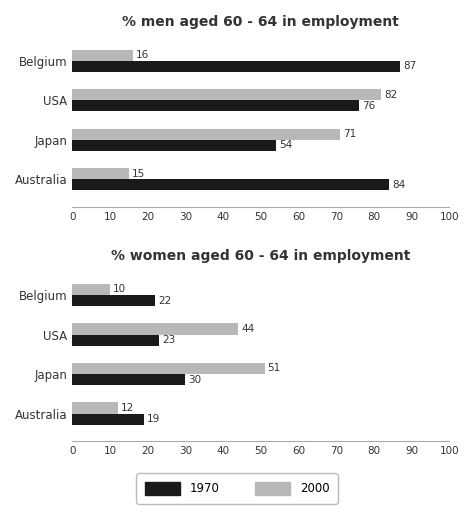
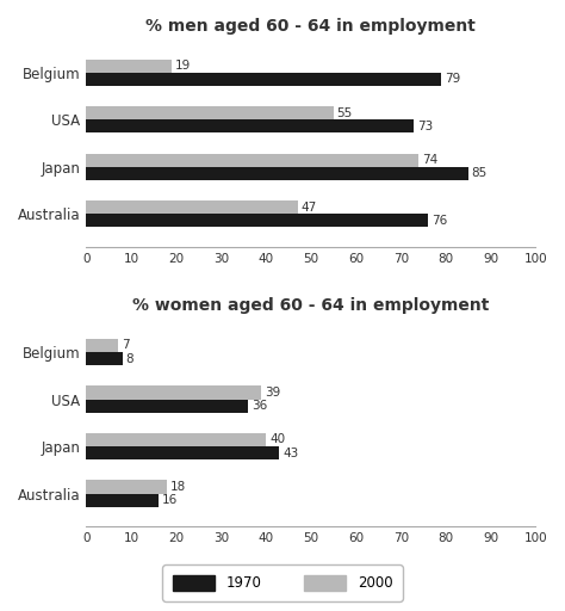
% men aged 60 - 64 in employment/2000/Belgium: 16 -> 19
% men aged 60 - 64 in employment/1970/Belgium: 87 -> 79
% men aged 60 - 64 in employment/2000/USA: 82 -> 55
% men aged 60 - 64 in employment/1970/USA: 76 -> 73
% men aged 60 - 64 in employment/2000/Japan: 71 -> 74
% men aged 60 - 64 in employment/1970/Japan: 54 -> 85
% men aged 60 - 64 in employment/2000/Australia: 15 -> 47
% men aged 60 - 64 in employment/1970/Australia: 84 -> 76
% women aged 60 - 64 in employment/2000/Belgium: 10 -> 7
% women aged 60 - 64 in employment/1970/Belgium: 22 -> 8
% women aged 60 - 64 in employment/2000/USA: 44 -> 39
% women aged 60 - 64 in employment/1970/USA: 23 -> 36
% women aged 60 - 64 in employment/2000/Japan: 51 -> 40
% women aged 60 - 64 in employment/1970/Japan: 30 -> 43
% women aged 60 - 64 in employment/2000/Australia: 12 -> 18
% women aged 60 - 64 in employment/1970/Australia: 19 -> 16
